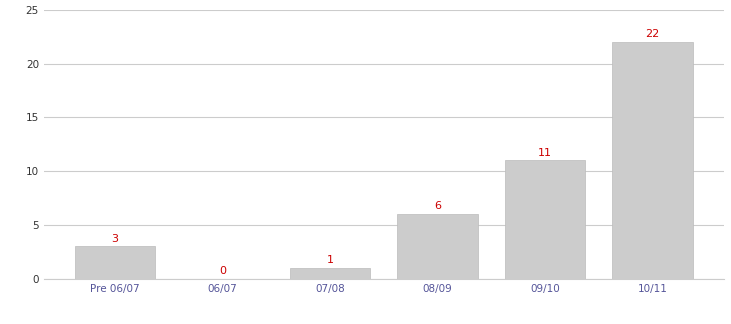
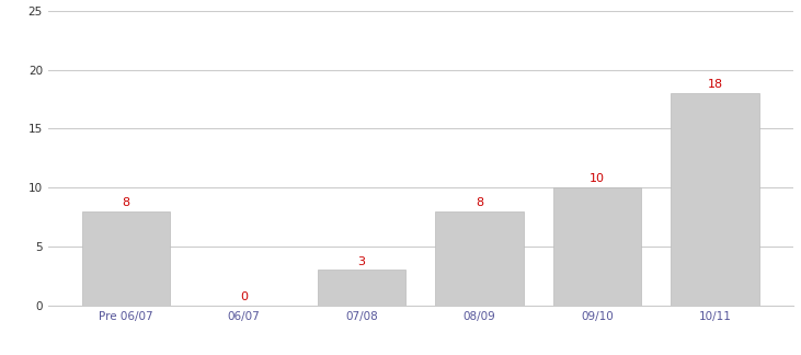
Pre 06/07: 3 -> 8
07/08: 1 -> 3
08/09: 6 -> 8
09/10: 11 -> 10
10/11: 22 -> 18
